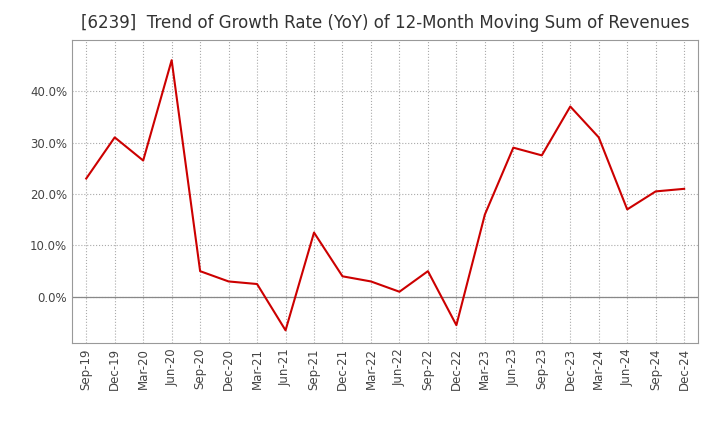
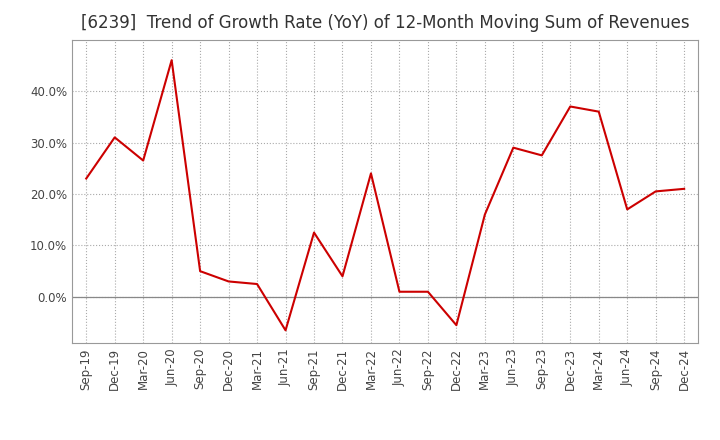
Mar-22: 3.0% -> 24.0%
Sep-22: 5.0% -> 1.0%
Mar-24: 31.0% -> 36.0%
